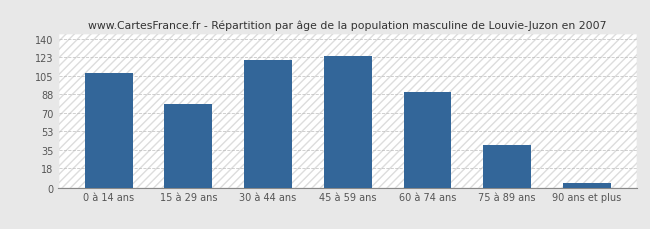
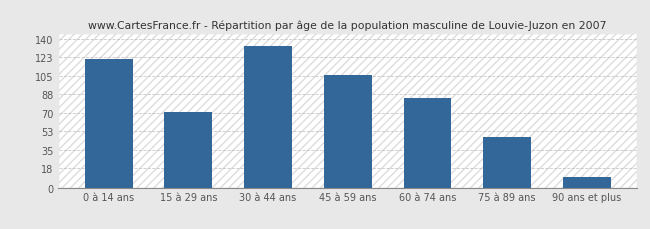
0 à 14 ans: 108 -> 121
15 à 29 ans: 79 -> 71
30 à 44 ans: 120 -> 133
45 à 59 ans: 124 -> 106
60 à 74 ans: 90 -> 84
75 à 89 ans: 40 -> 48
90 ans et plus: 4 -> 10
